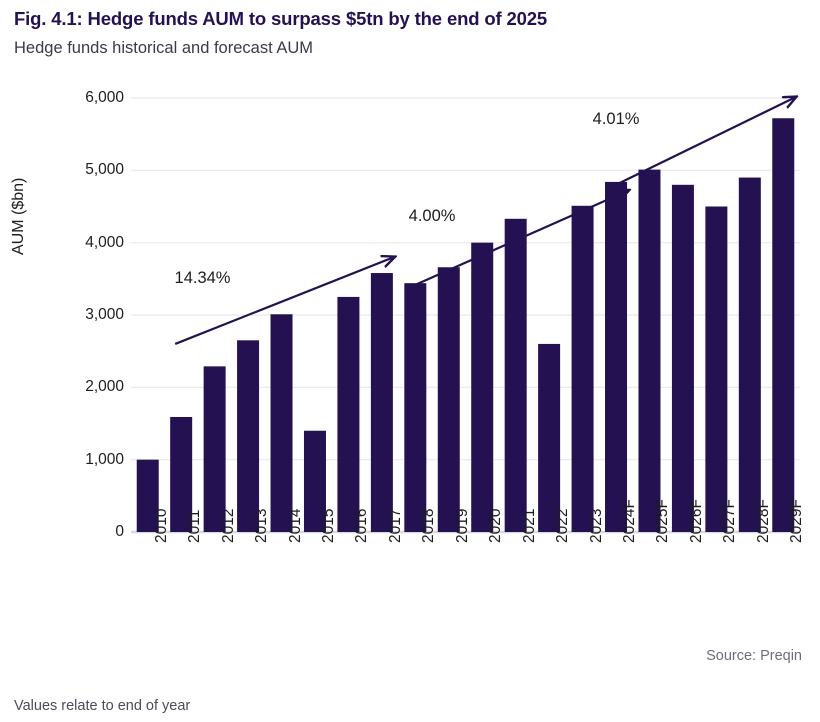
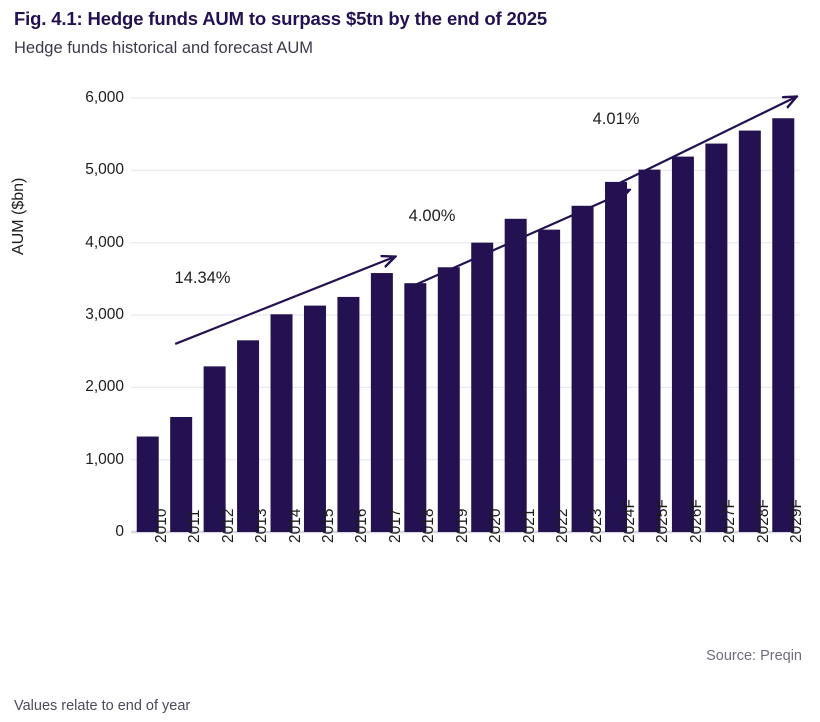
2010: 1000 -> 1300
2015: 1400 -> 3100
2022: 2600 -> 4200
2026F: 4800 -> 5200
2027F: 4500 -> 5400
2028F: 4900 -> 5600
